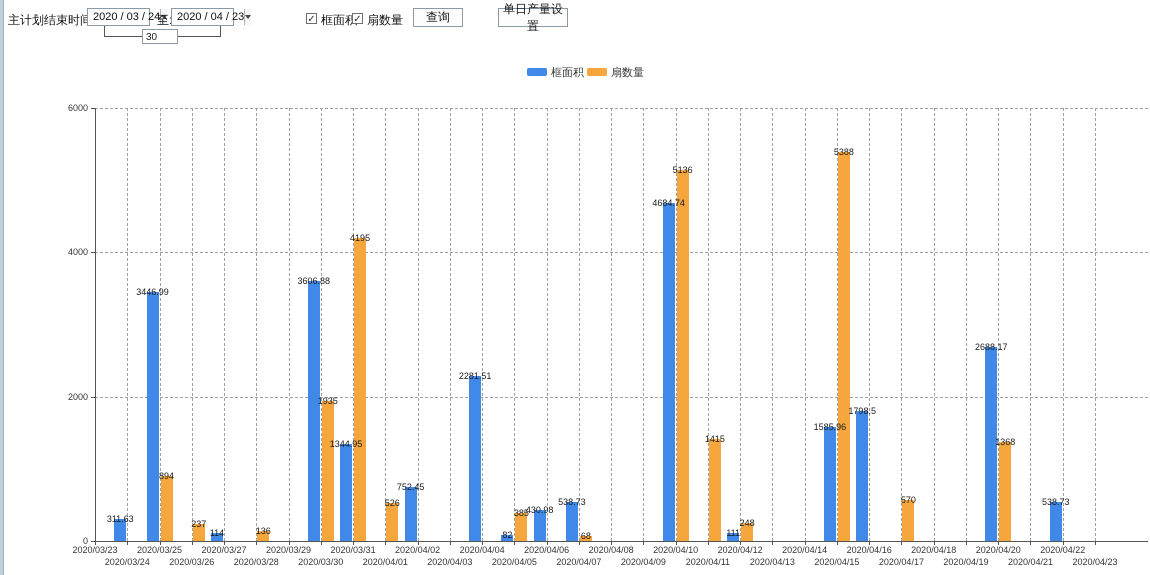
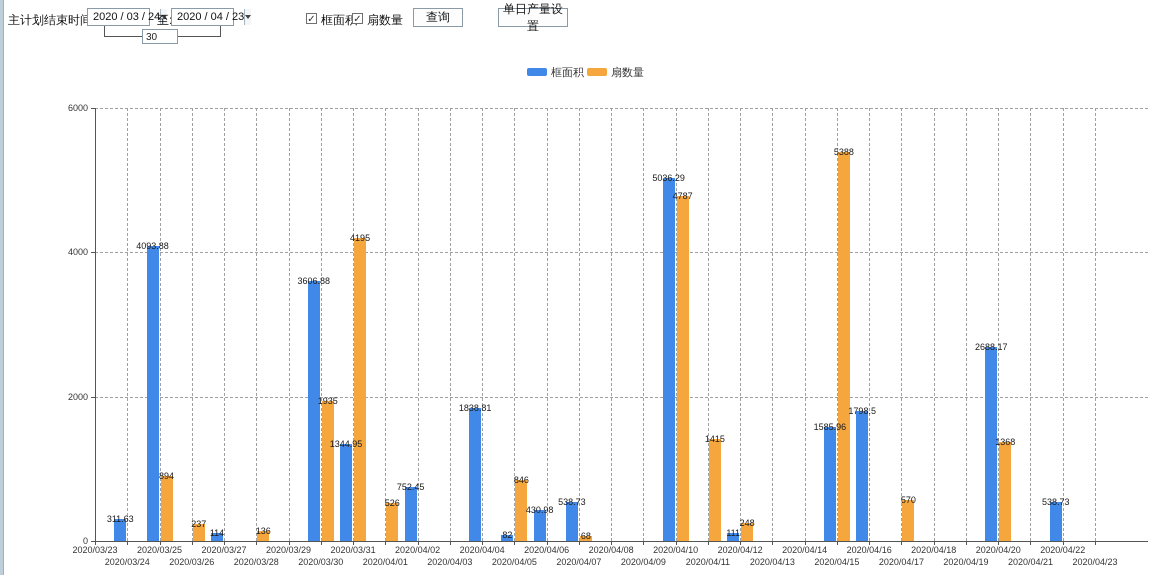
框面积/2020/03/25: 3446.99 -> 4093.88
框面积/2020/04/04: 2281.51 -> 1838.81
扇数量/2020/04/05: 385 -> 846
框面积/2020/04/10: 4684.74 -> 5036.29
扇数量/2020/04/10: 5136 -> 4787
